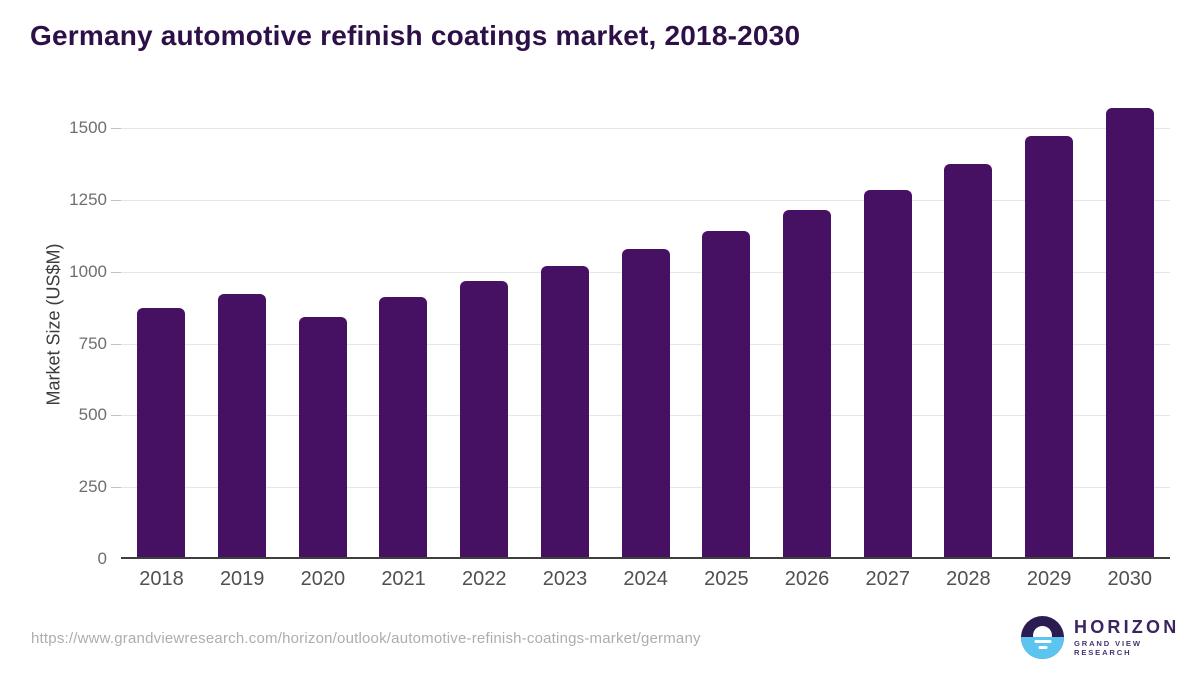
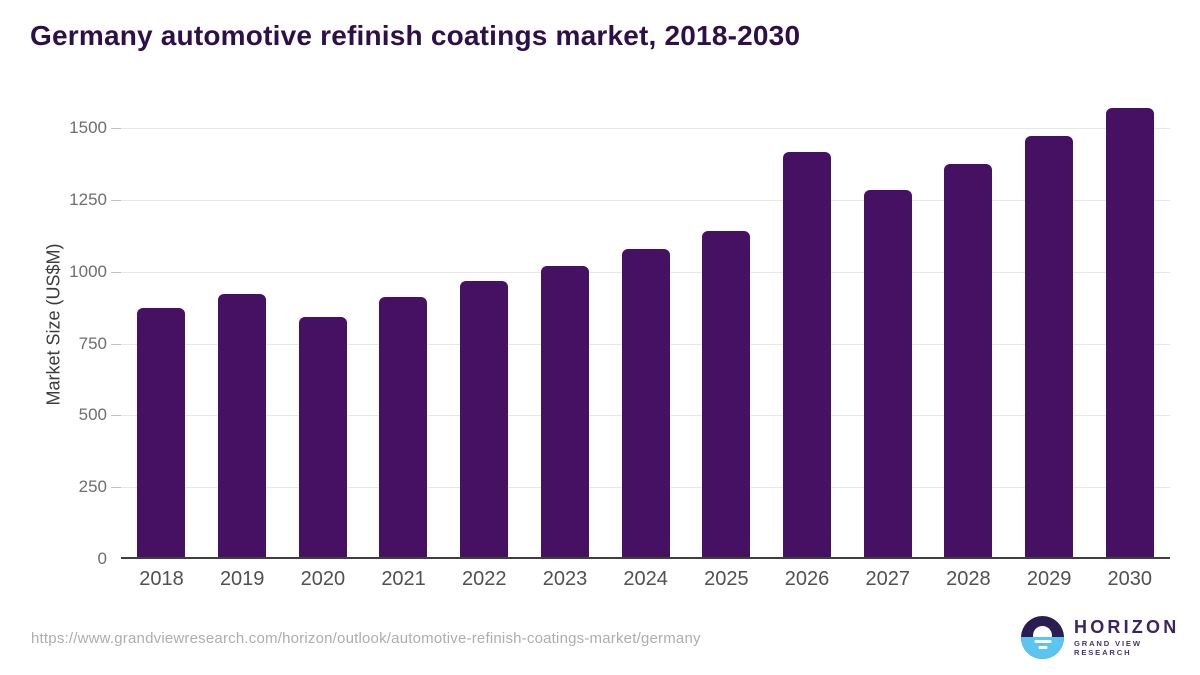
2026: 1210 -> 1410
